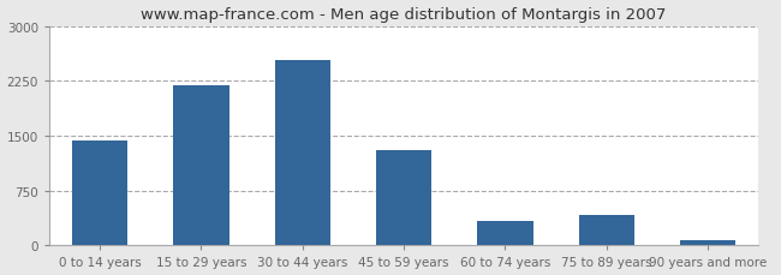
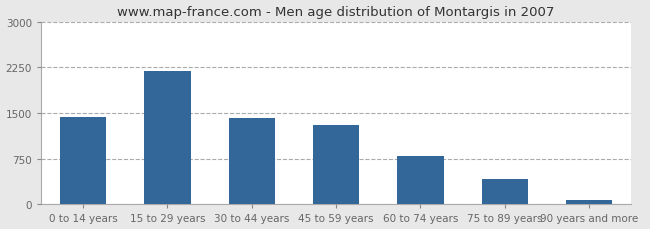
30 to 44 years: 2540 -> 1420
60 to 74 years: 340 -> 790
